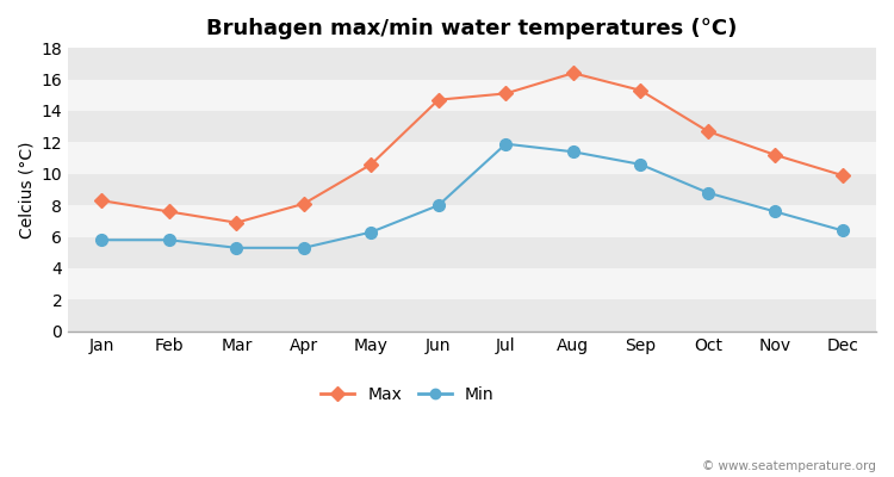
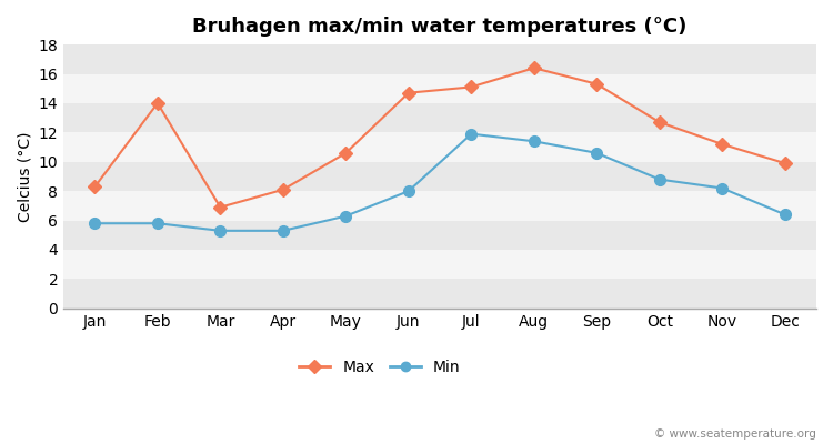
Max/Feb: 7.6 -> 14.0
Min/Nov: 7.6 -> 8.2
